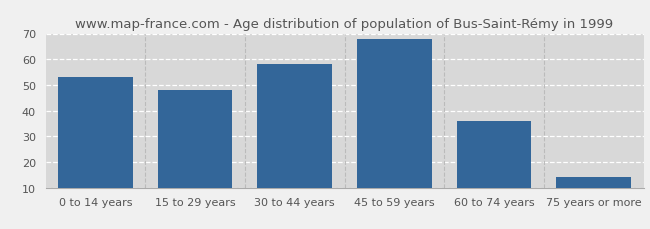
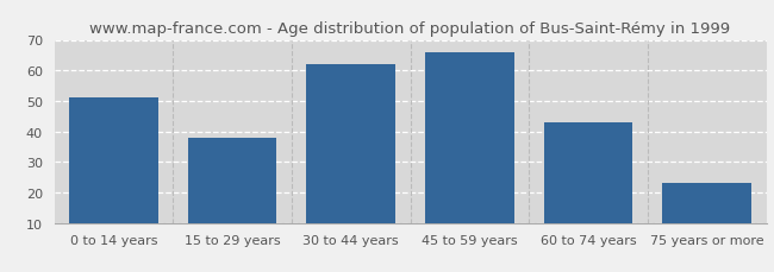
0 to 14 years: 53 -> 51
15 to 29 years: 48 -> 38
30 to 44 years: 58 -> 62
45 to 59 years: 68 -> 66
60 to 74 years: 36 -> 43
75 years or more: 14 -> 23
